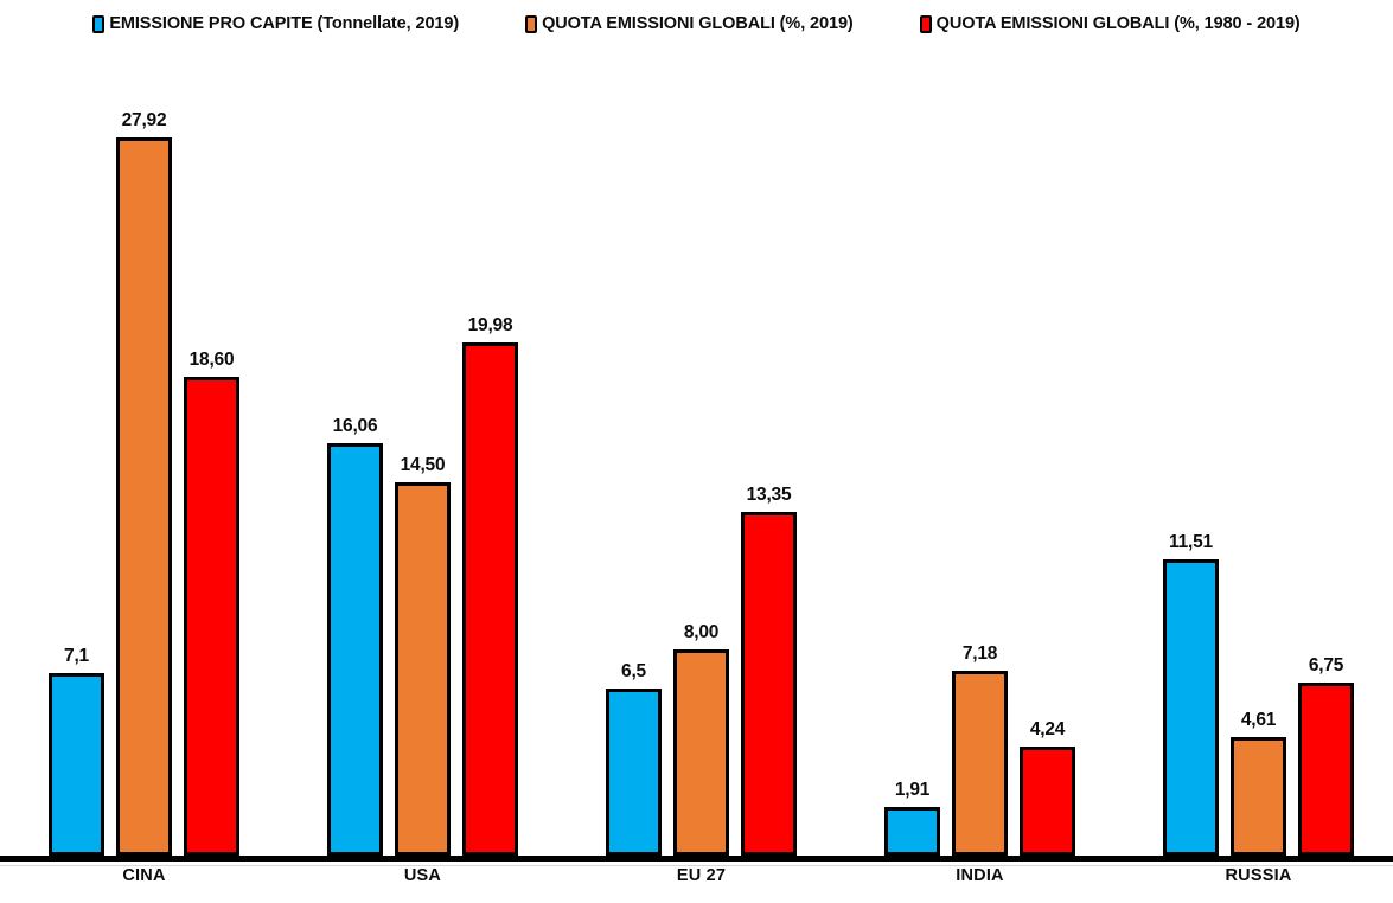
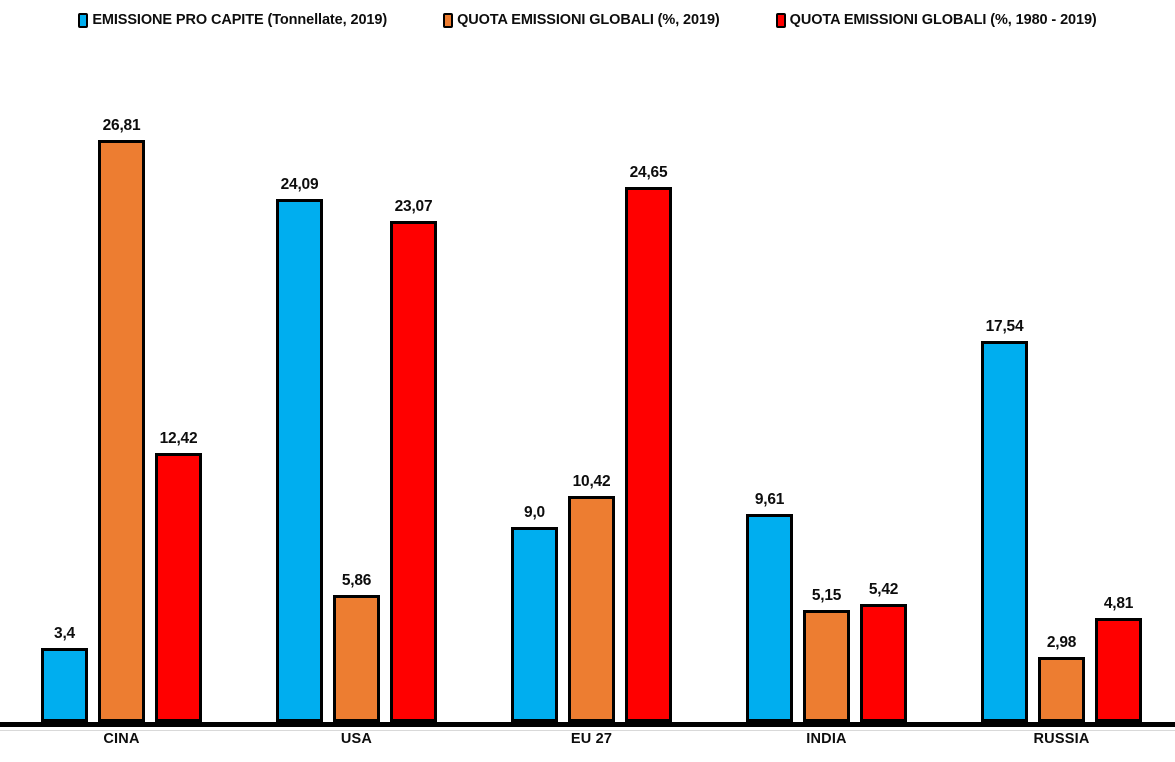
EMISSIONE PRO CAPITE (Tonnellate, 2019)/CINA: 7,1 -> 3,4
QUOTA EMISSIONI GLOBALI (%, 2019)/CINA: 27,92 -> 26,81
QUOTA EMISSIONI GLOBALI (%, 1980 - 2019)/CINA: 18,60 -> 12,42
EMISSIONE PRO CAPITE (Tonnellate, 2019)/USA: 16,06 -> 24,09
QUOTA EMISSIONI GLOBALI (%, 2019)/USA: 14,50 -> 5,86
QUOTA EMISSIONI GLOBALI (%, 1980 - 2019)/USA: 19,98 -> 23,07
EMISSIONE PRO CAPITE (Tonnellate, 2019)/EU 27: 6,5 -> 9,0
QUOTA EMISSIONI GLOBALI (%, 2019)/EU 27: 8,00 -> 10,42
QUOTA EMISSIONI GLOBALI (%, 1980 - 2019)/EU 27: 13,35 -> 24,65
EMISSIONE PRO CAPITE (Tonnellate, 2019)/INDIA: 1,91 -> 9,61
QUOTA EMISSIONI GLOBALI (%, 2019)/INDIA: 7,18 -> 5,15
QUOTA EMISSIONI GLOBALI (%, 1980 - 2019)/INDIA: 4,24 -> 5,42
EMISSIONE PRO CAPITE (Tonnellate, 2019)/RUSSIA: 11,51 -> 17,54
QUOTA EMISSIONI GLOBALI (%, 2019)/RUSSIA: 4,61 -> 2,98
QUOTA EMISSIONI GLOBALI (%, 1980 - 2019)/RUSSIA: 6,75 -> 4,81
